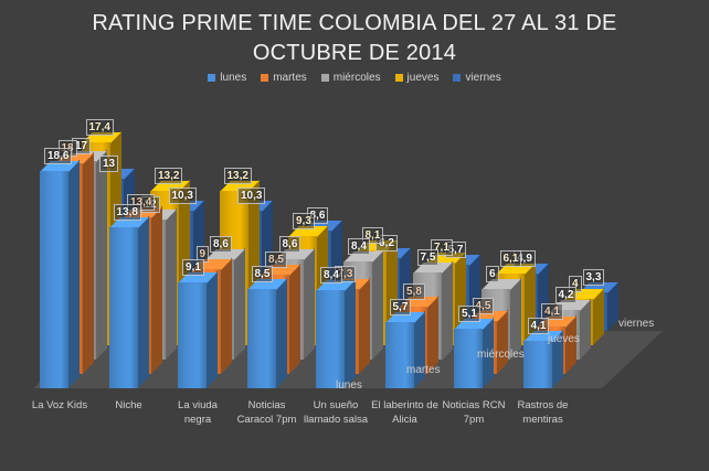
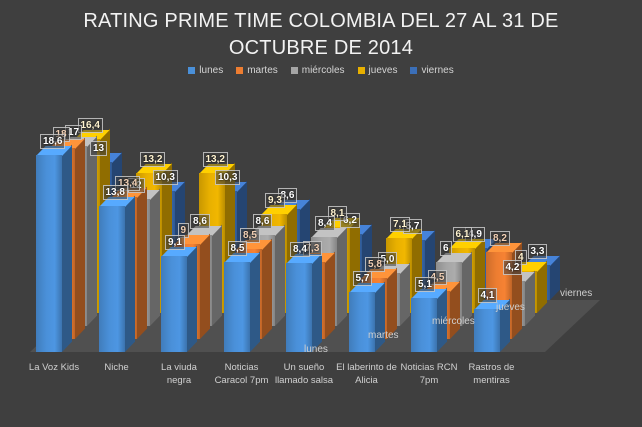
jueves/La Voz Kids: 17,4 -> 16,4
miércoles/El laberinto de Alicia: 7,5 -> 5,0
martes/Rastros de mentiras: 4,1 -> 8,2
